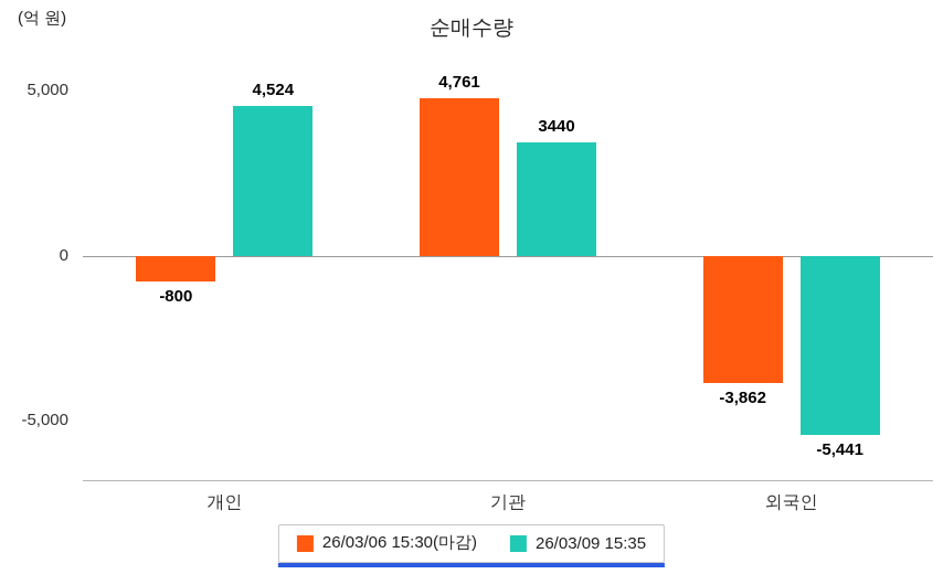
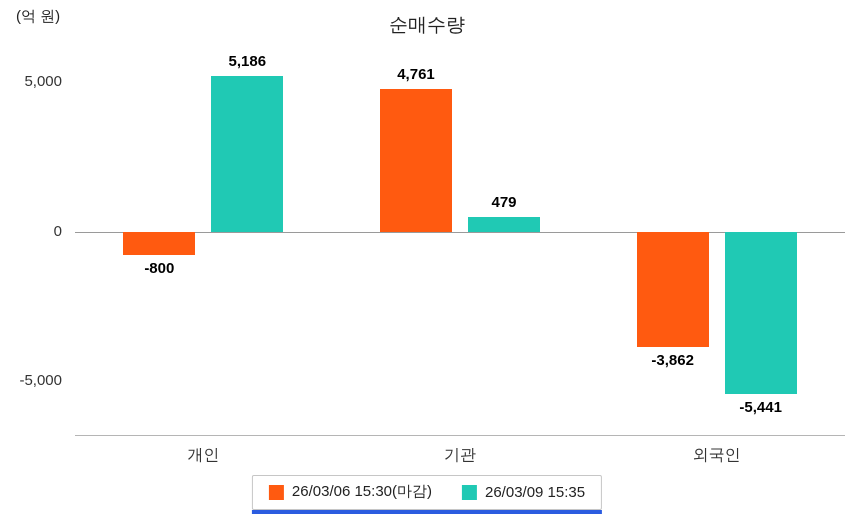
26/03/09 15:35/개인: 4,524 -> 5,186
26/03/09 15:35/기관: 3440 -> 479
